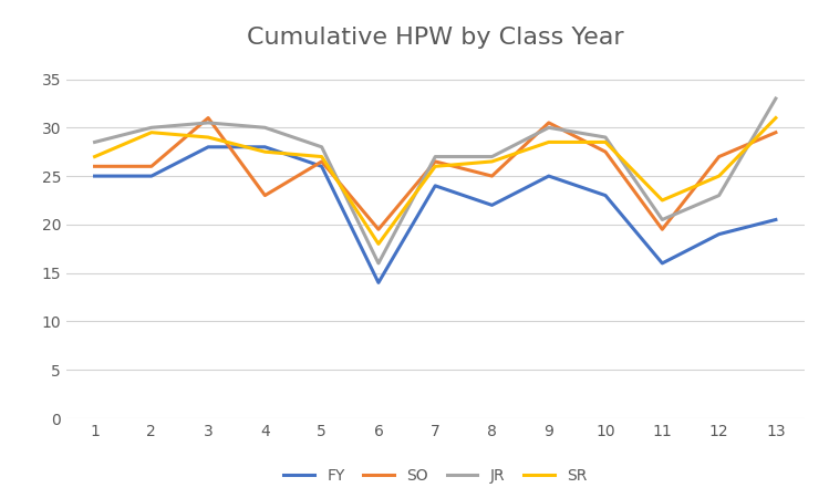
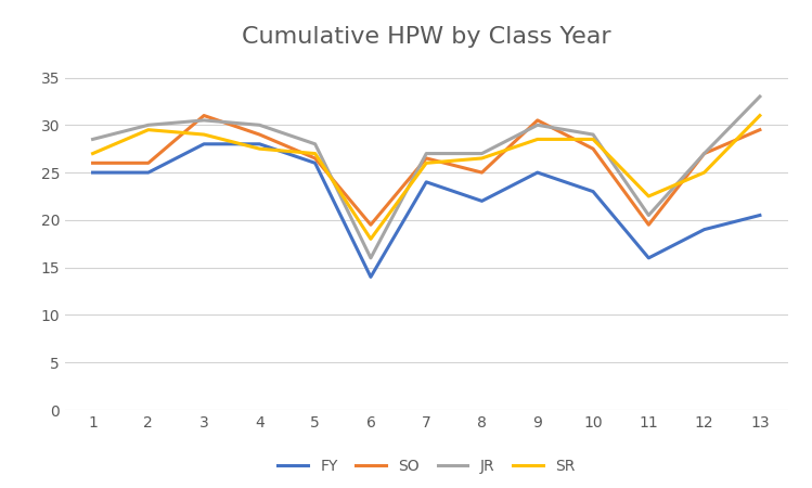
SO/4: 23.0 -> 29.0
JR/12: 23.0 -> 27.0
